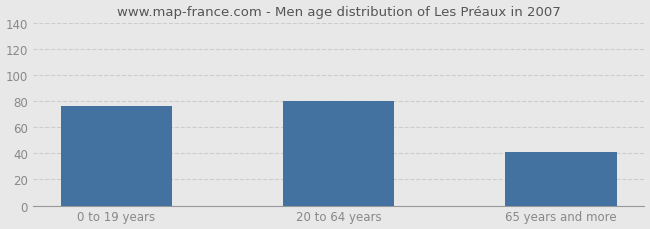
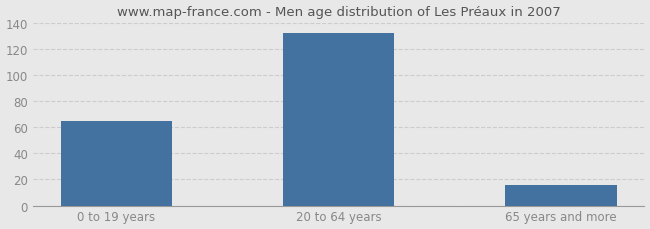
0 to 19 years: 76 -> 65
20 to 64 years: 80 -> 132
65 years and more: 41 -> 16
